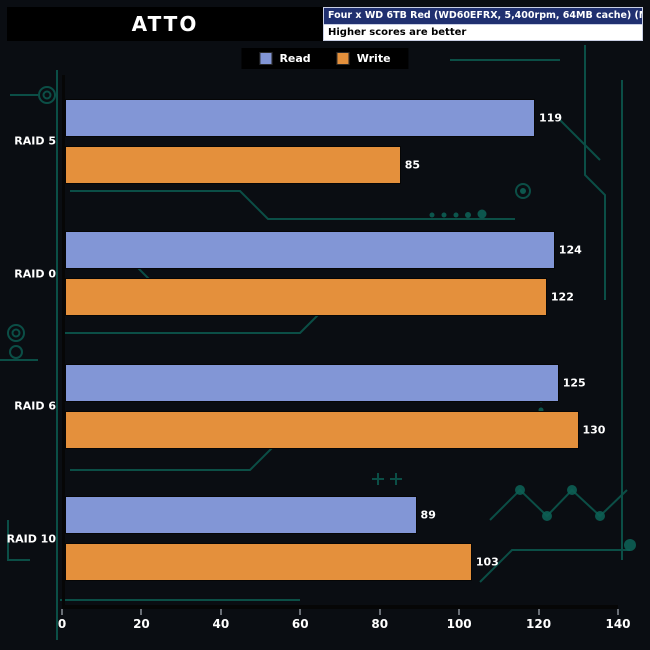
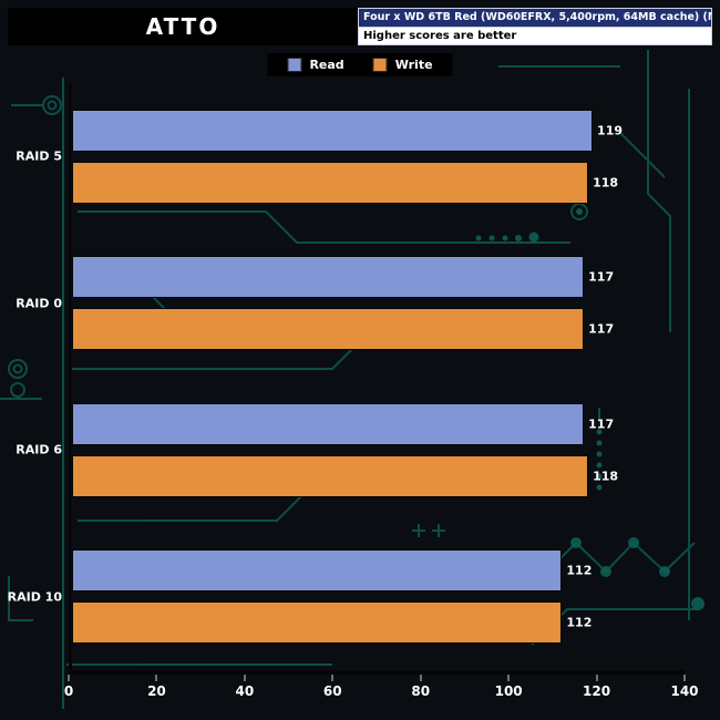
Write/RAID 5: 85 -> 118
Read/RAID 0: 124 -> 117
Write/RAID 0: 122 -> 117
Read/RAID 6: 125 -> 117
Write/RAID 6: 130 -> 118
Read/RAID 10: 89 -> 112
Write/RAID 10: 103 -> 112
